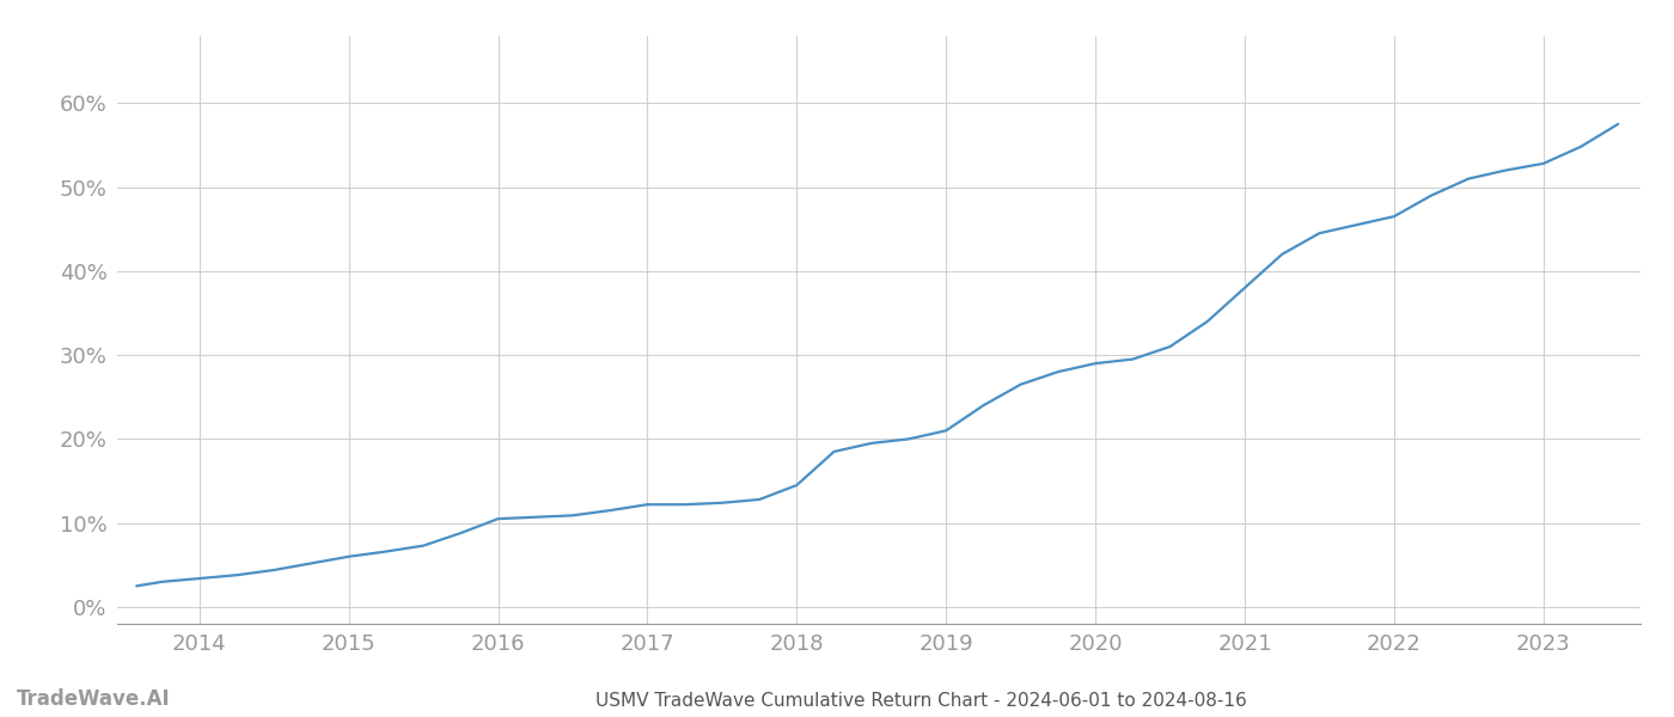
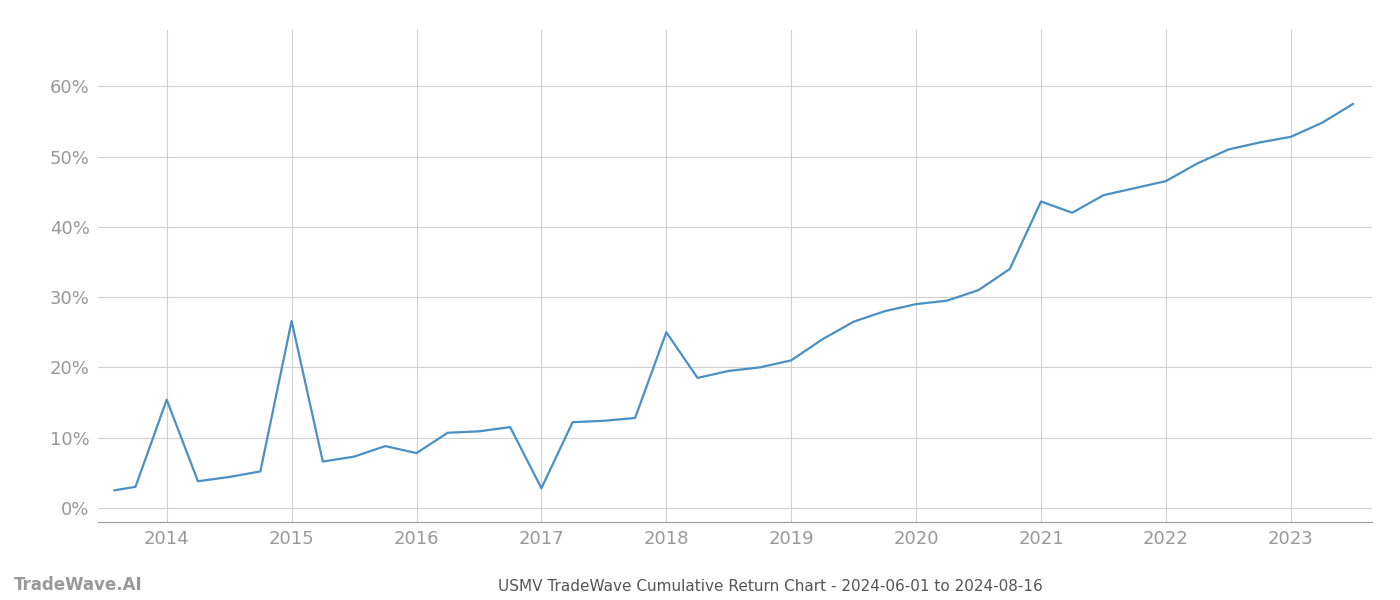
2014: 3.4% -> 15.4%
2015: 6.0% -> 26.6%
2016: 10.5% -> 7.8%
2017: 12.2% -> 2.8%
2018: 14.5% -> 25.0%
2021: 38.0% -> 43.6%
